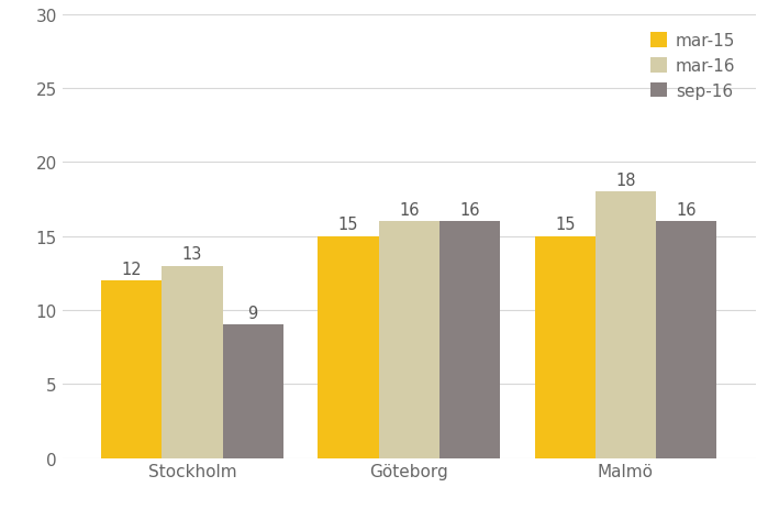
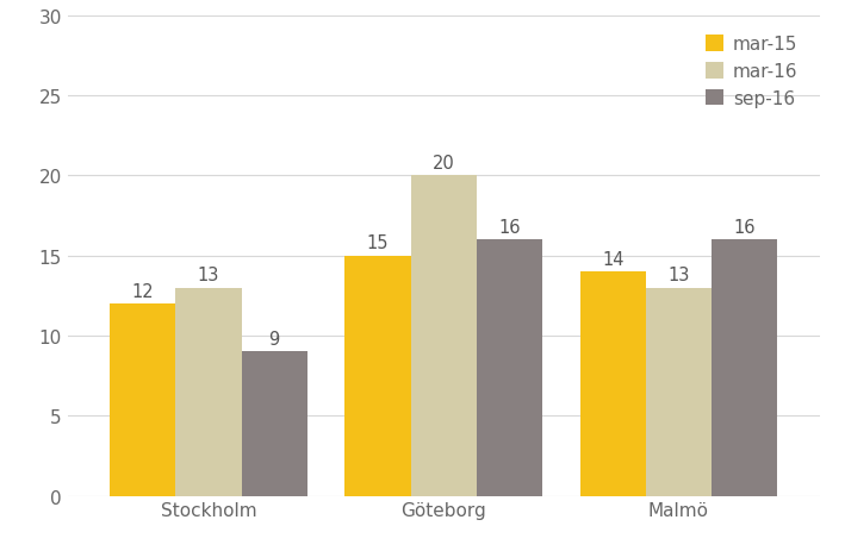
mar-16/Göteborg: 16 -> 20
mar-15/Malmö: 15 -> 14
mar-16/Malmö: 18 -> 13
